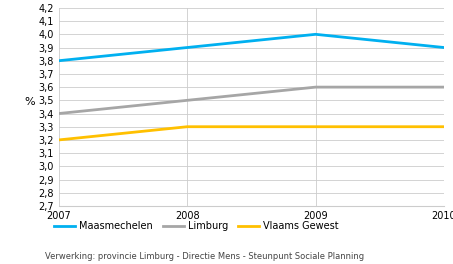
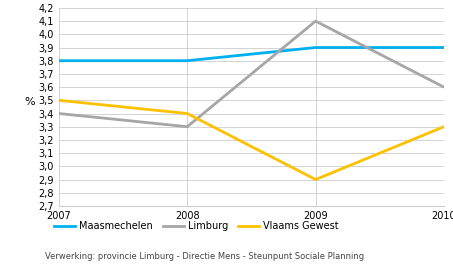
Vlaams Gewest/2007: 3,2 -> 3,5
Maasmechelen/2008: 3,9 -> 3,8
Limburg/2008: 3,5 -> 3,3
Vlaams Gewest/2008: 3,3 -> 3,4
Maasmechelen/2009: 4,0 -> 3,9
Limburg/2009: 3,6 -> 4,1
Vlaams Gewest/2009: 3,3 -> 2,9
